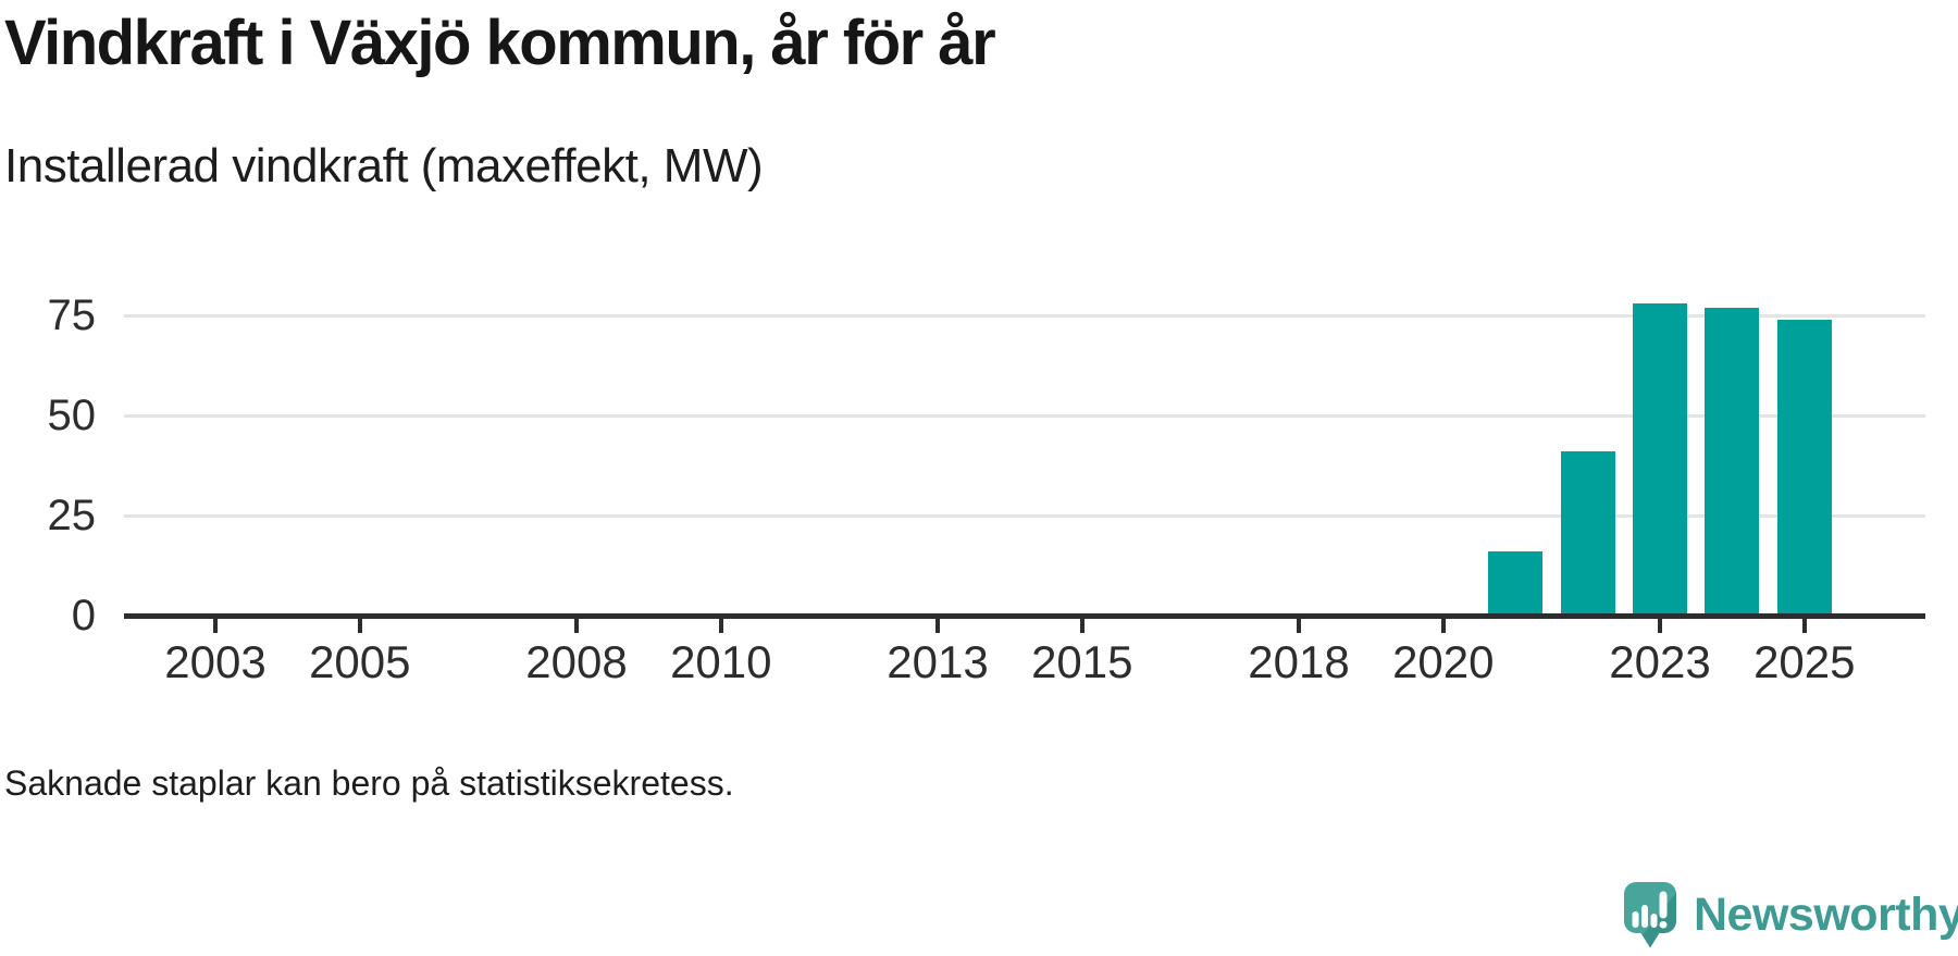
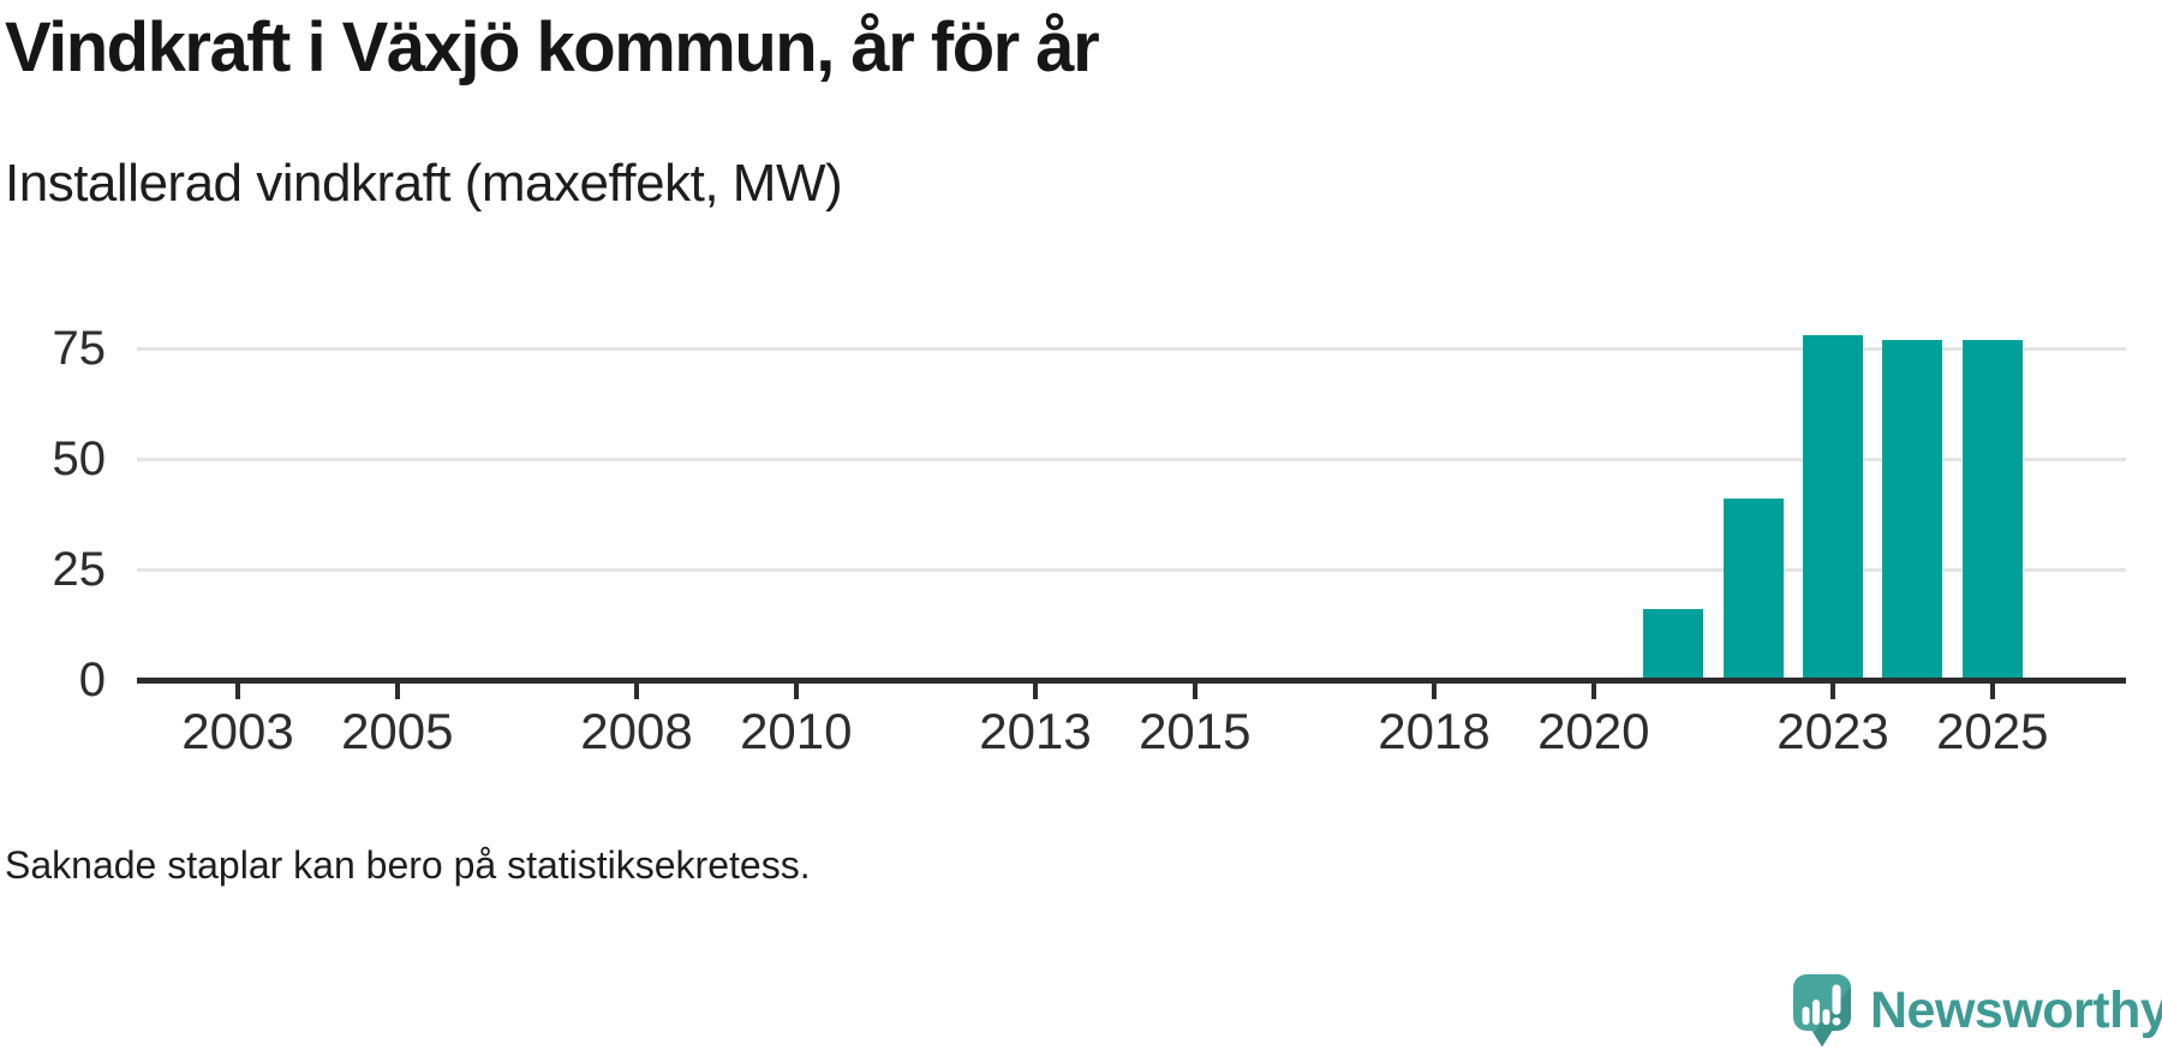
2025: 74 -> 77
